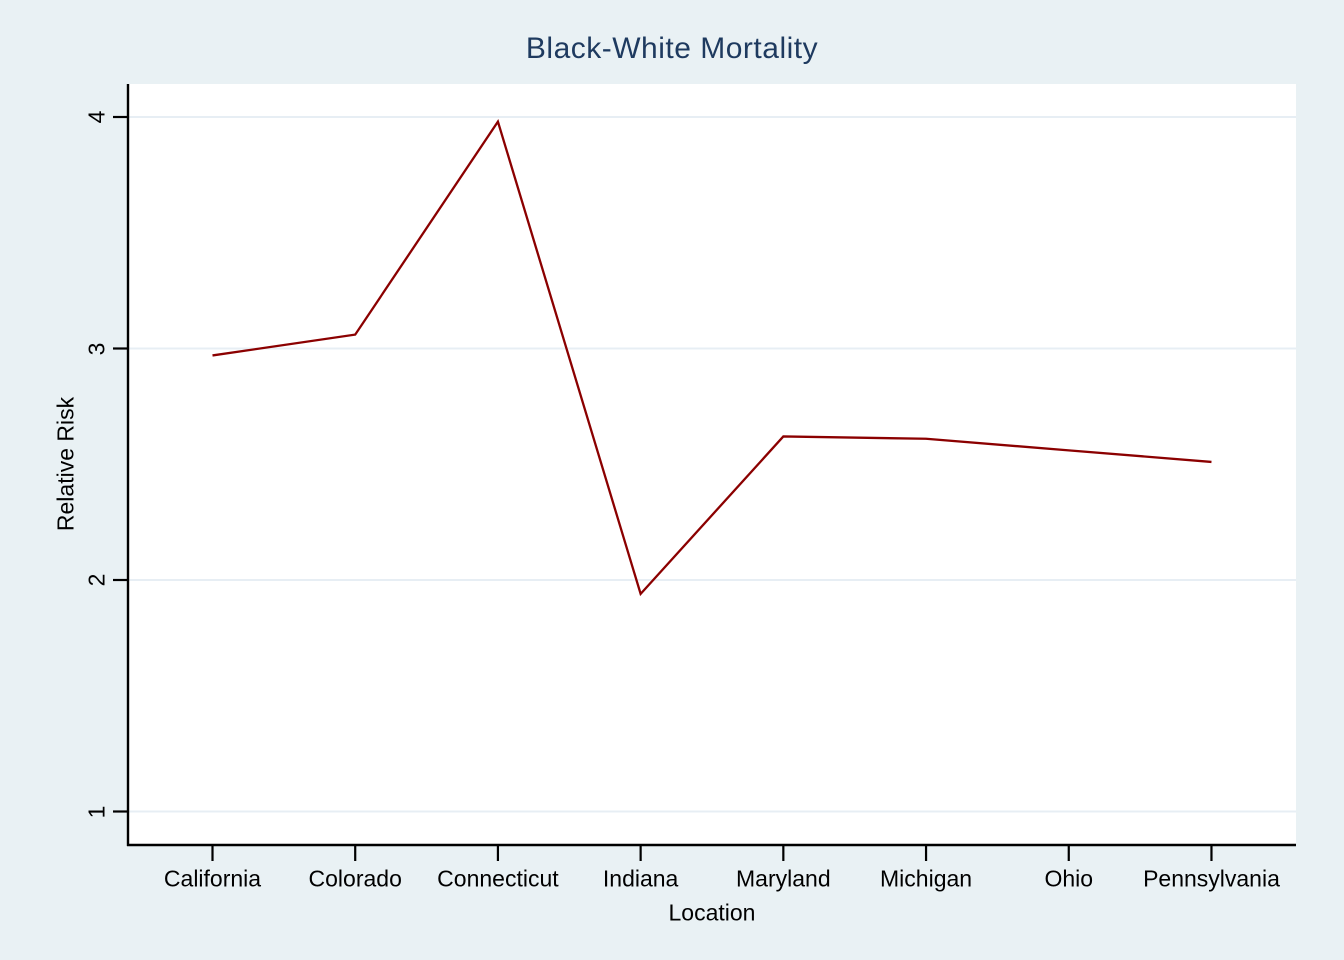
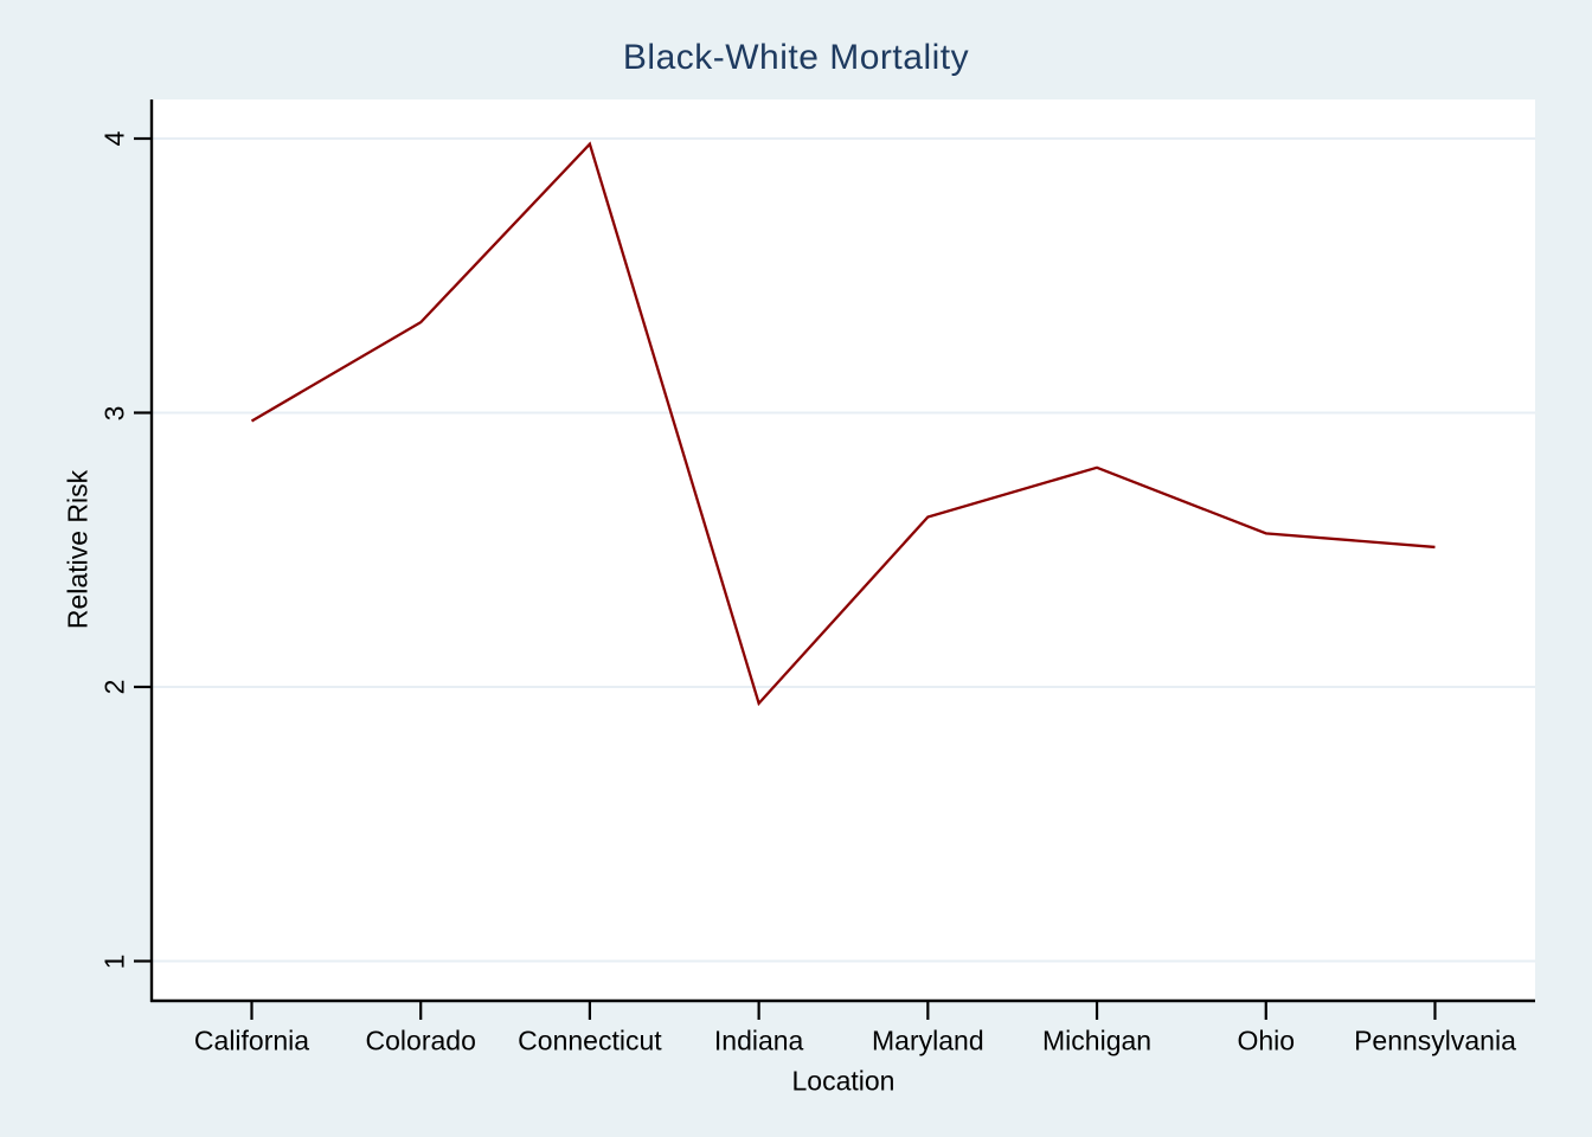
Colorado: 3.06 -> 3.33
Michigan: 2.61 -> 2.80
